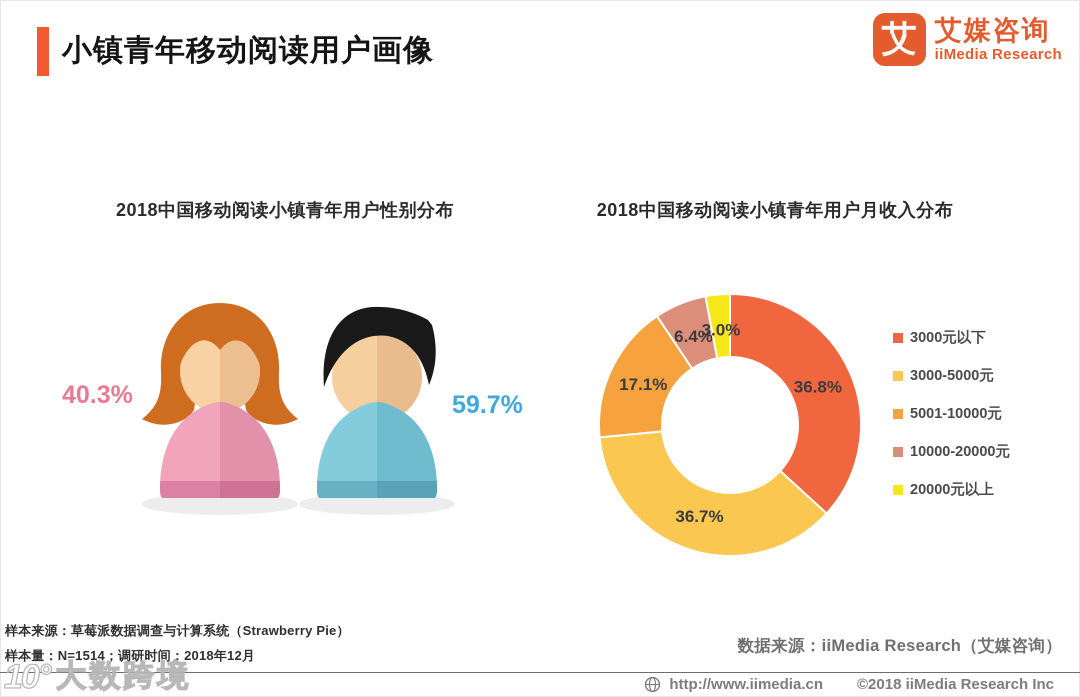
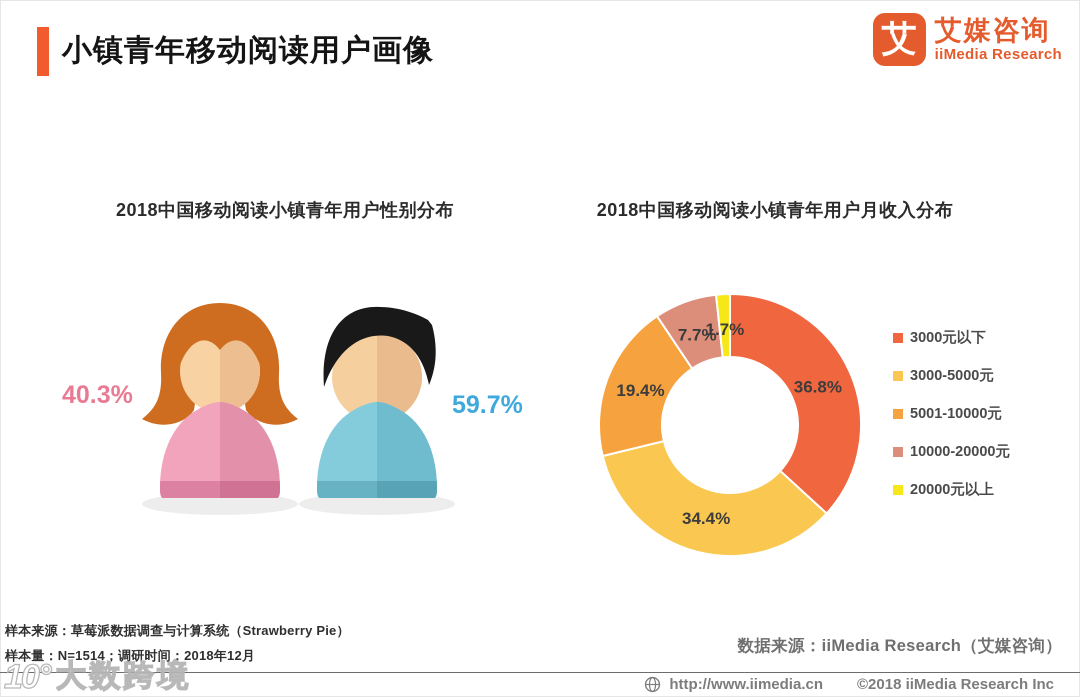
2018中国移动阅读小镇青年用户月收入分布/3000-5000元: 36.7% -> 34.4%
2018中国移动阅读小镇青年用户月收入分布/5001-10000元: 17.1% -> 19.4%
2018中国移动阅读小镇青年用户月收入分布/10000-20000元: 6.4% -> 7.7%
2018中国移动阅读小镇青年用户月收入分布/20000元以上: 3.0% -> 1.7%
